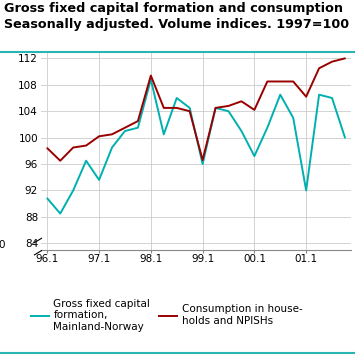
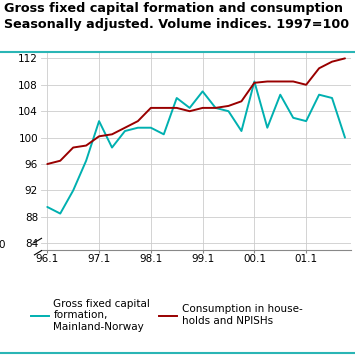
Gross fixed capital formation, Mainland-Norway/96.1: 90.8 -> 89.5
Consumption in house- holds and NPISHs/96.1: 98.4 -> 96.0
Gross fixed capital formation, Mainland-Norway/97.1: 93.6 -> 102.5
Gross fixed capital formation, Mainland-Norway/98.1: 108.8 -> 101.5
Consumption in house- holds and NPISHs/98.1: 109.4 -> 104.5
Gross fixed capital formation, Mainland-Norway/99.1: 96.0 -> 107.0
Consumption in house- holds and NPISHs/99.1: 96.6 -> 104.5
Gross fixed capital formation, Mainland-Norway/00.1: 97.2 -> 108.5
Consumption in house- holds and NPISHs/00.1: 104.2 -> 108.3
Gross fixed capital formation, Mainland-Norway/01.1: 92.0 -> 102.5
Consumption in house- holds and NPISHs/01.1: 106.2 -> 108.0
